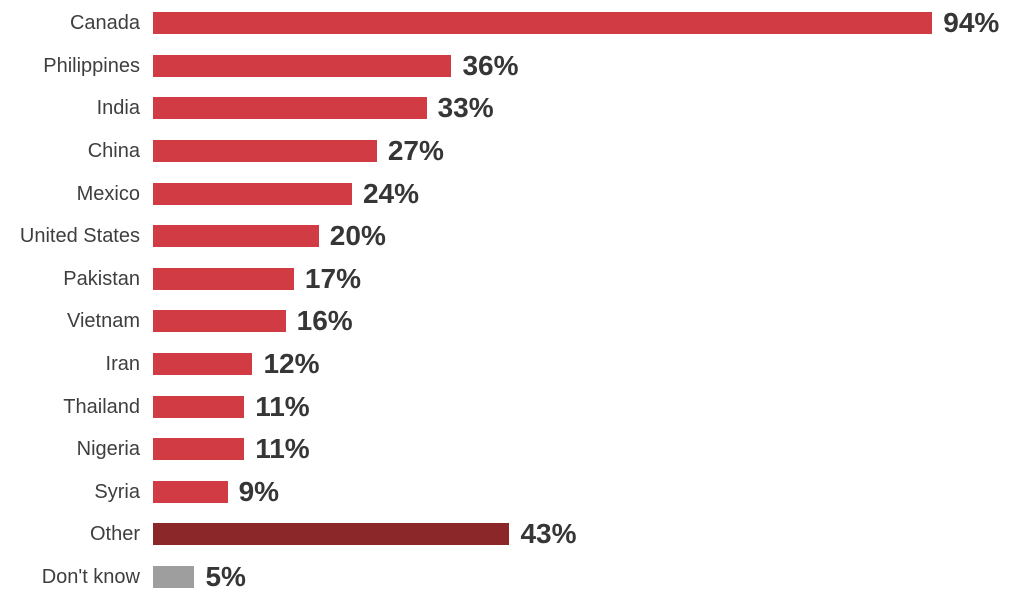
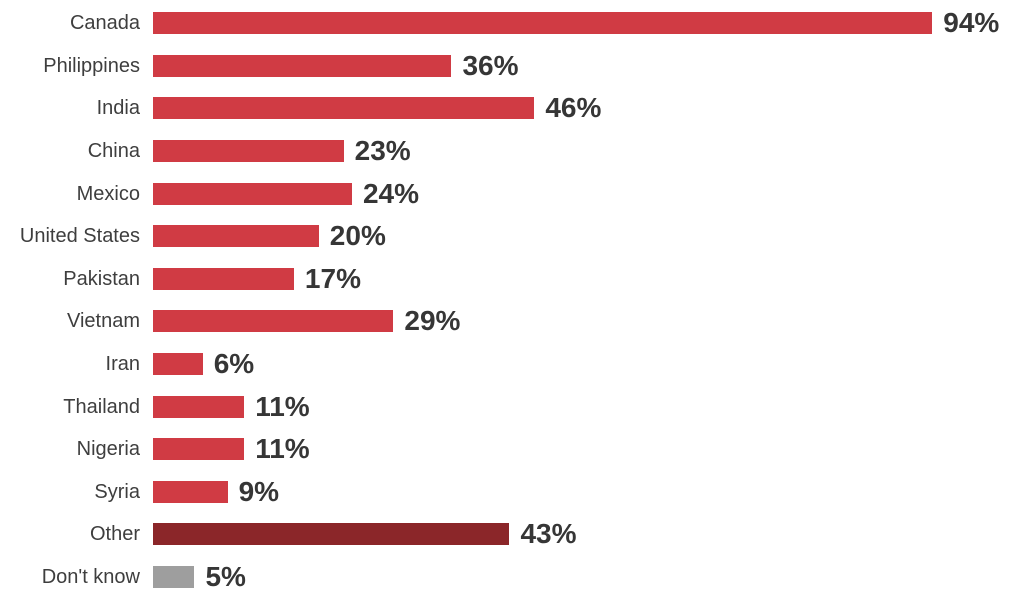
India: 33% -> 46%
China: 27% -> 23%
Vietnam: 16% -> 29%
Iran: 12% -> 6%
